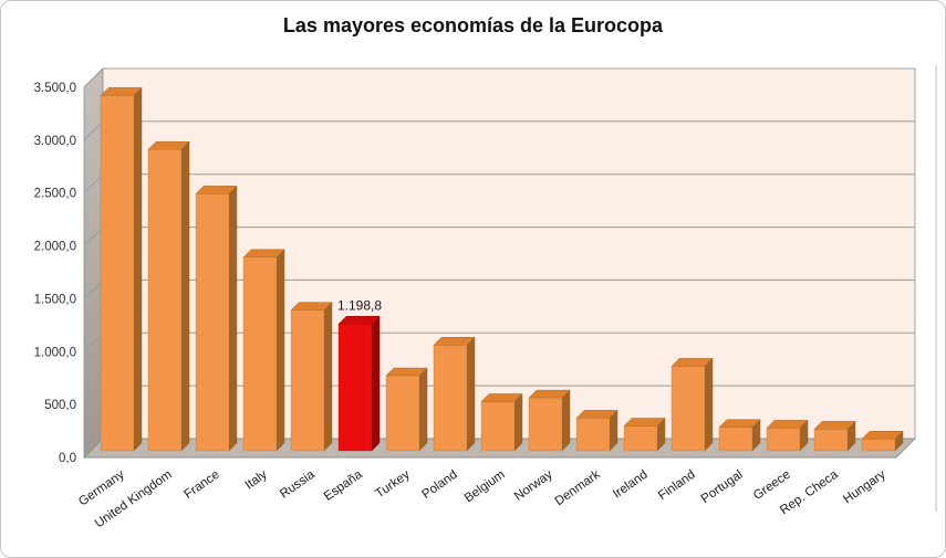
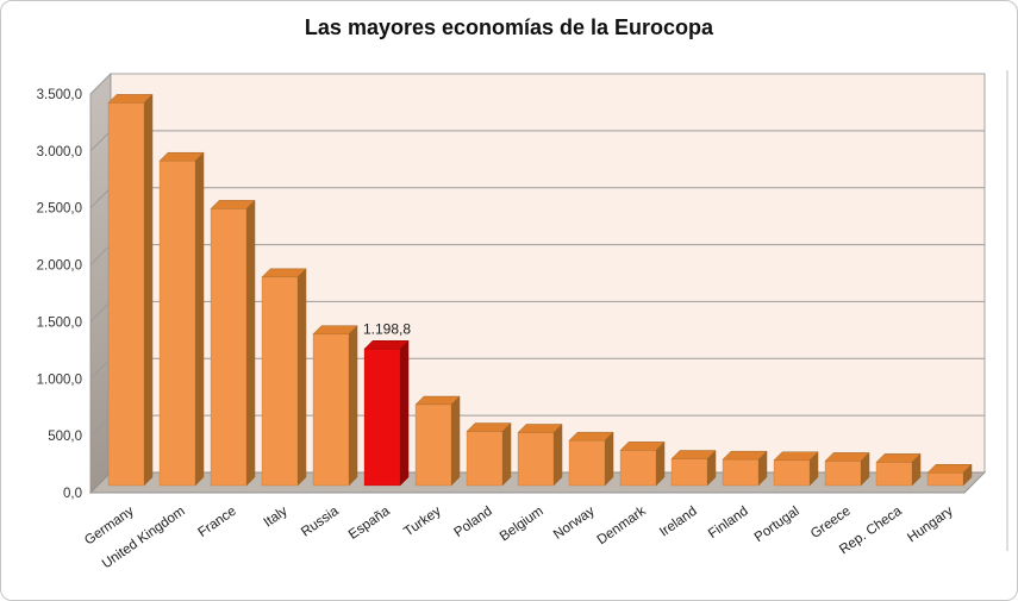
Poland: 1000 -> 500
Norway: 500 -> 400
Finland: 800 -> 200
